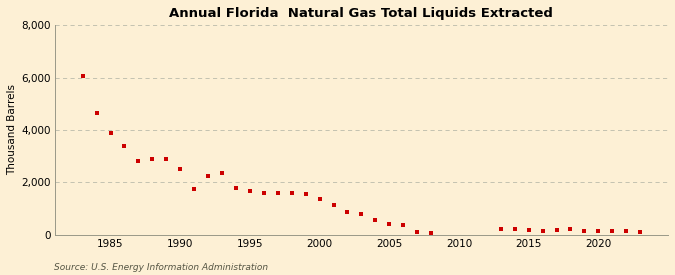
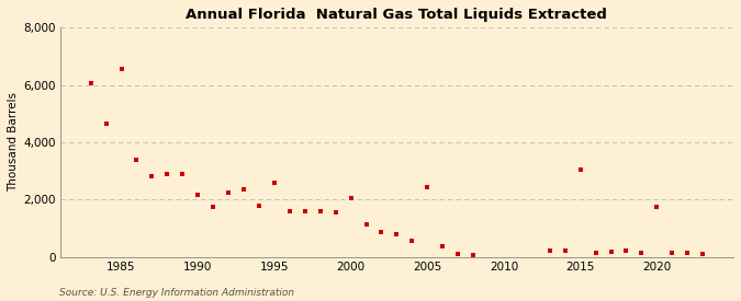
1985: 3,900 -> 6,550
1990: 2,500 -> 2,150
1995: 1,650 -> 2,600
2000: 1,350 -> 2,050
2005: 400 -> 2,450
2015: 180 -> 3,050
2020: 120 -> 1,750
